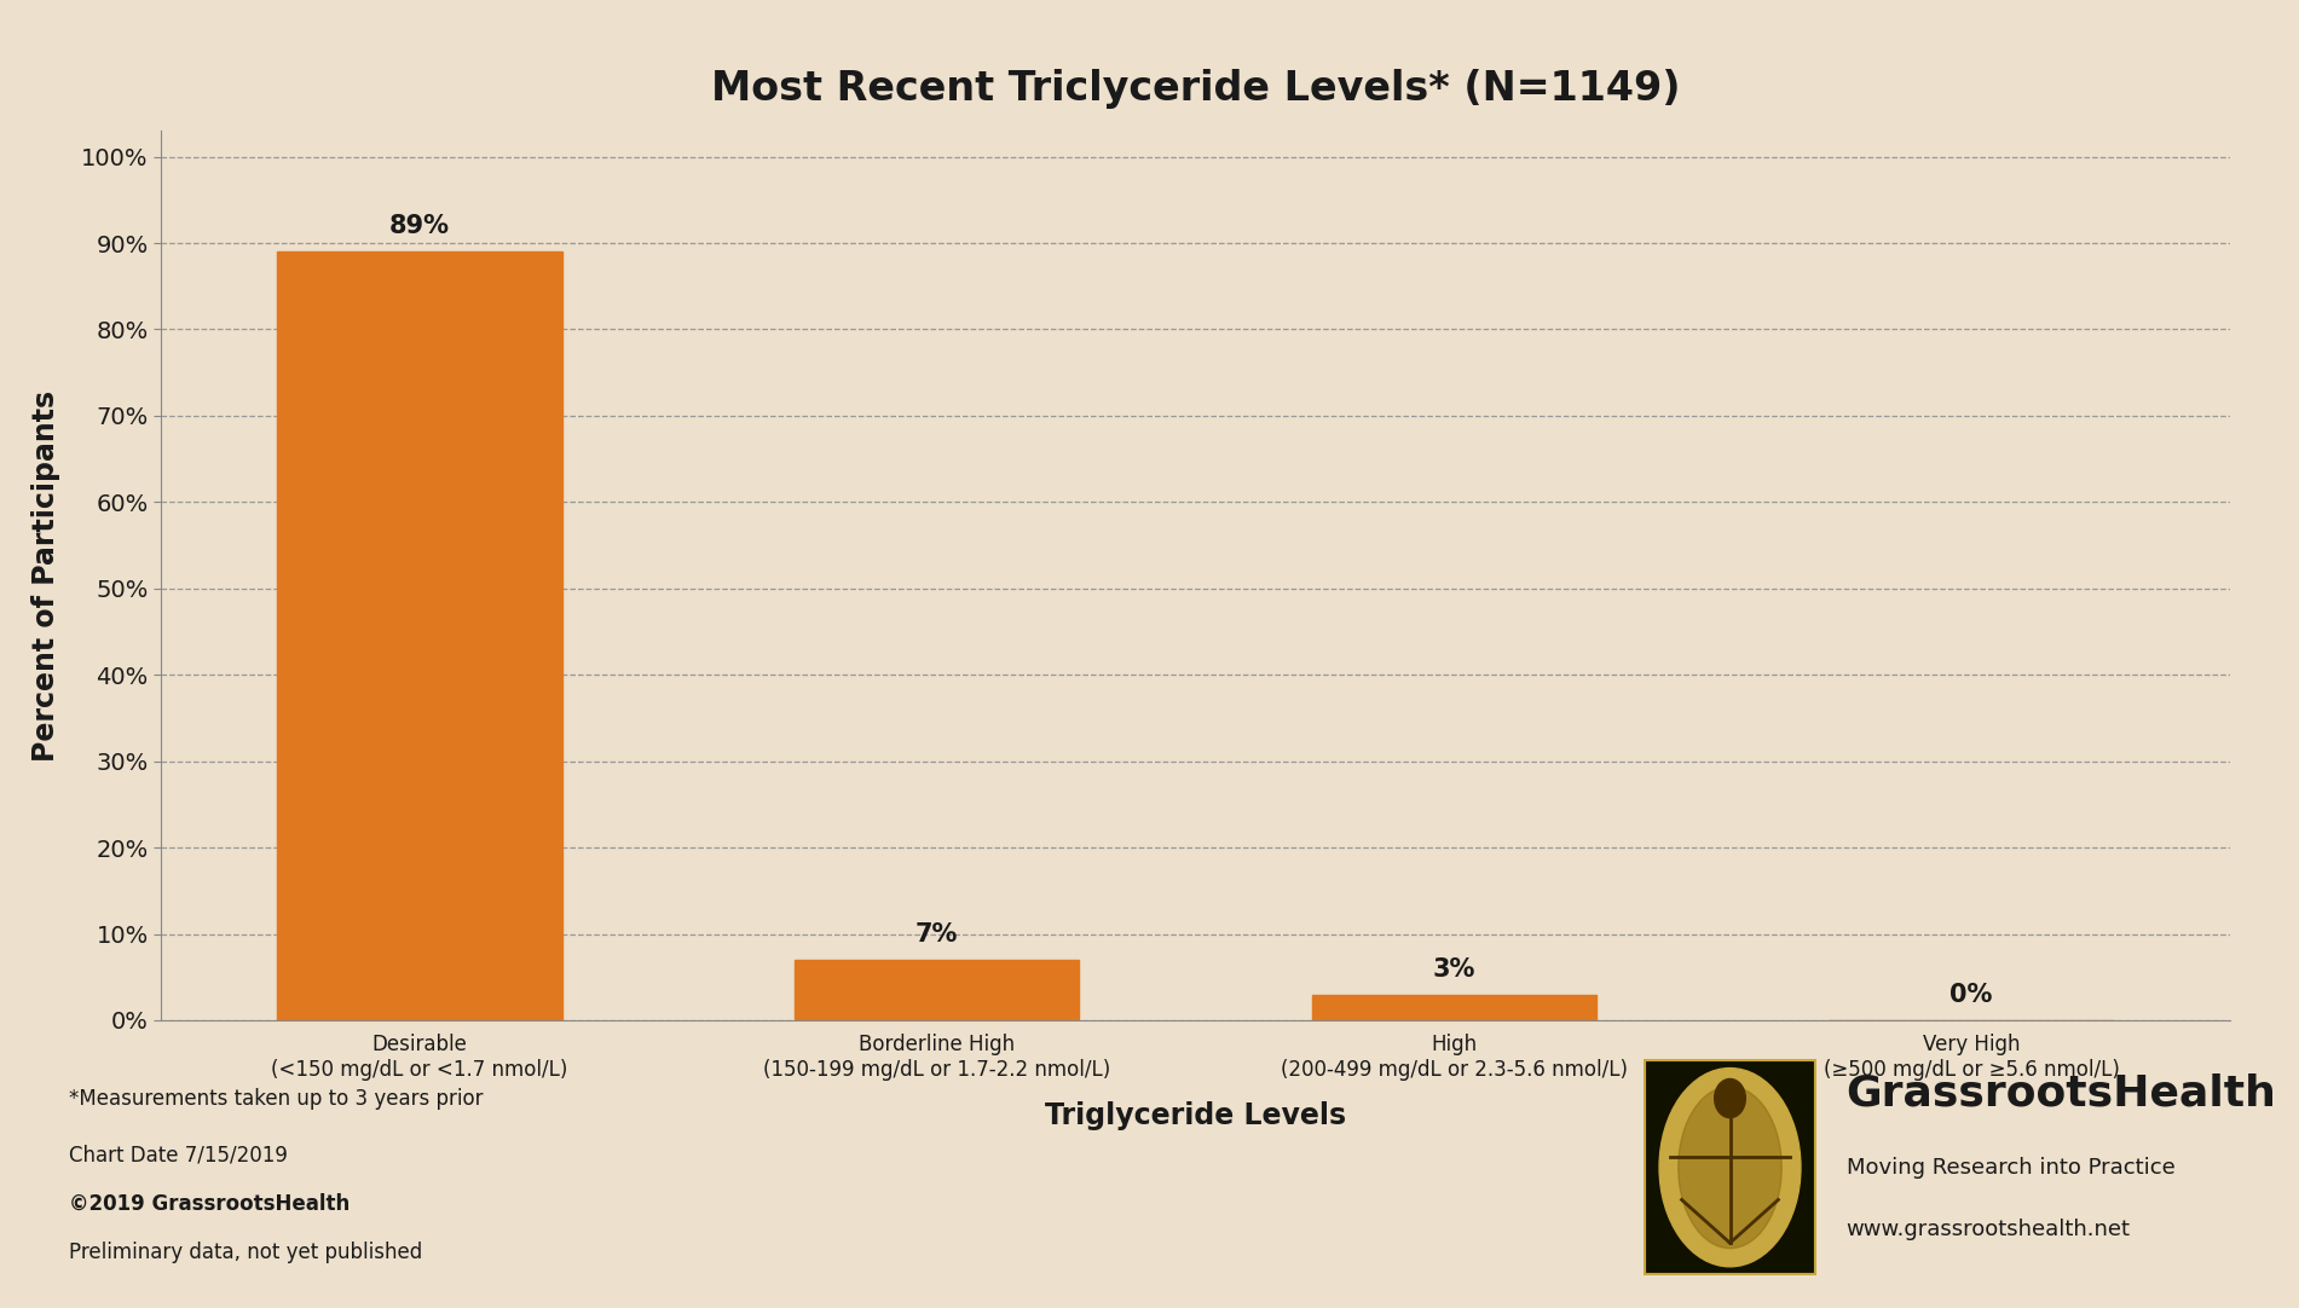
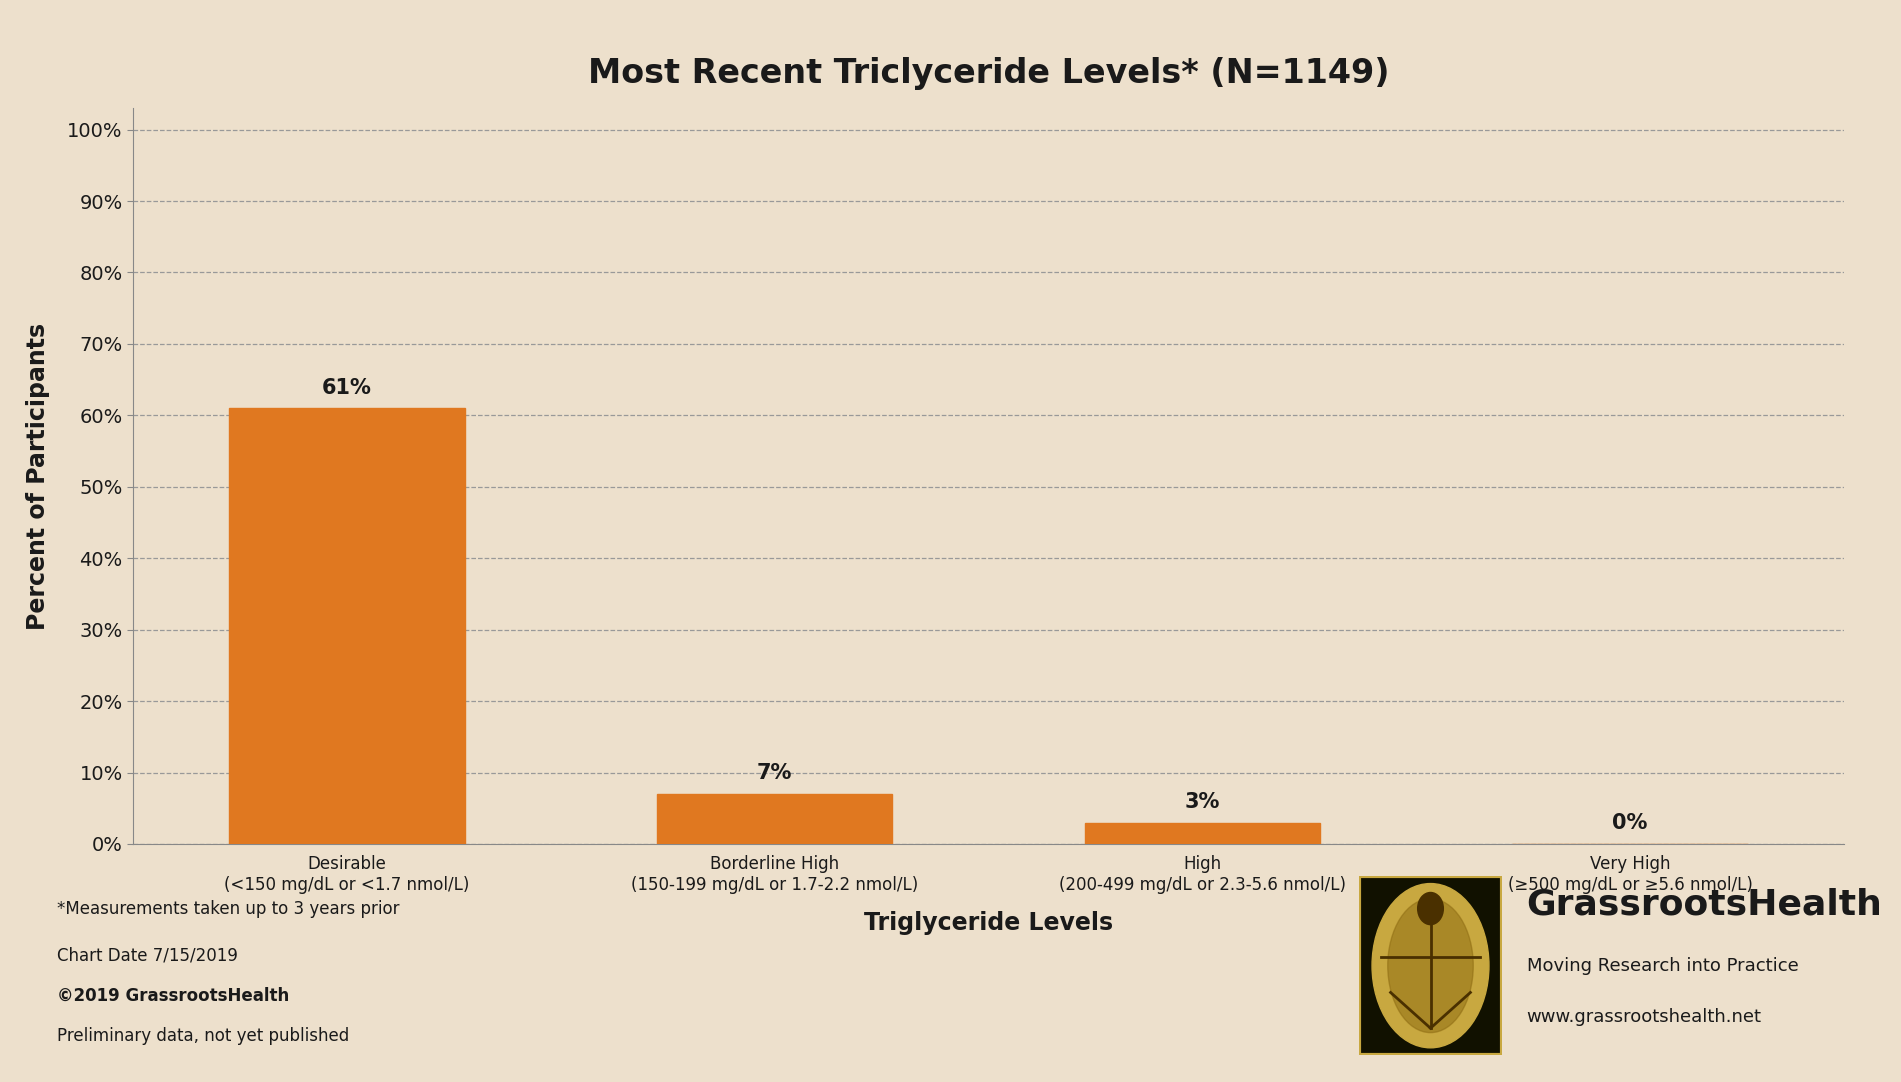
Desirable (<150 mg/dL or <1.7 nmol/L): 89% -> 61%
